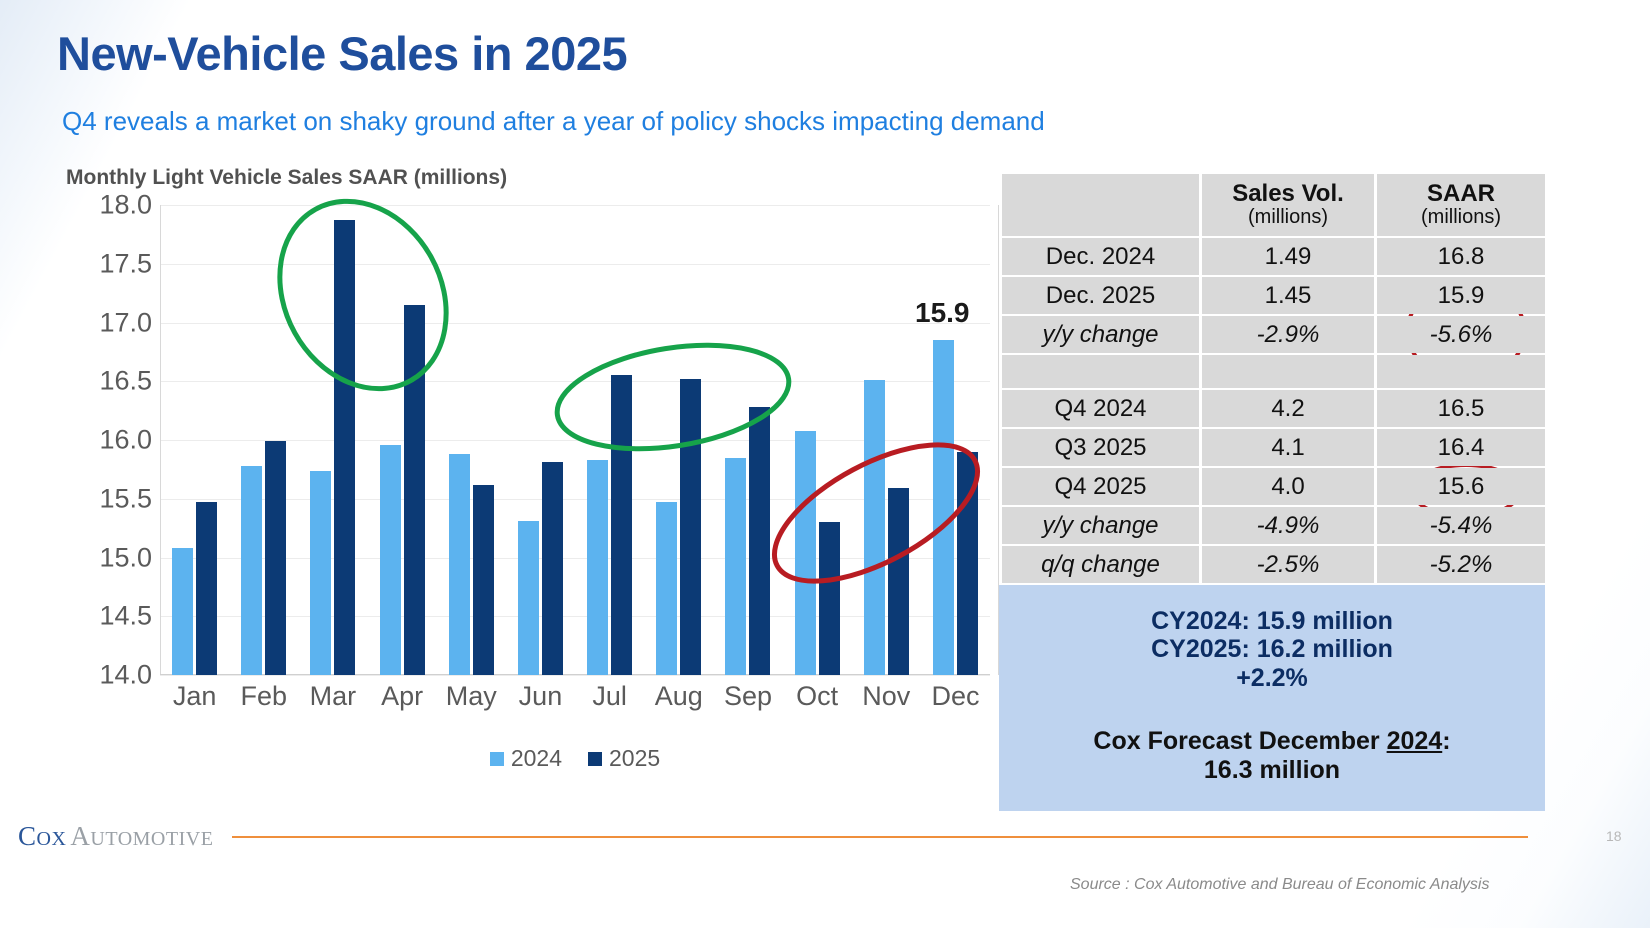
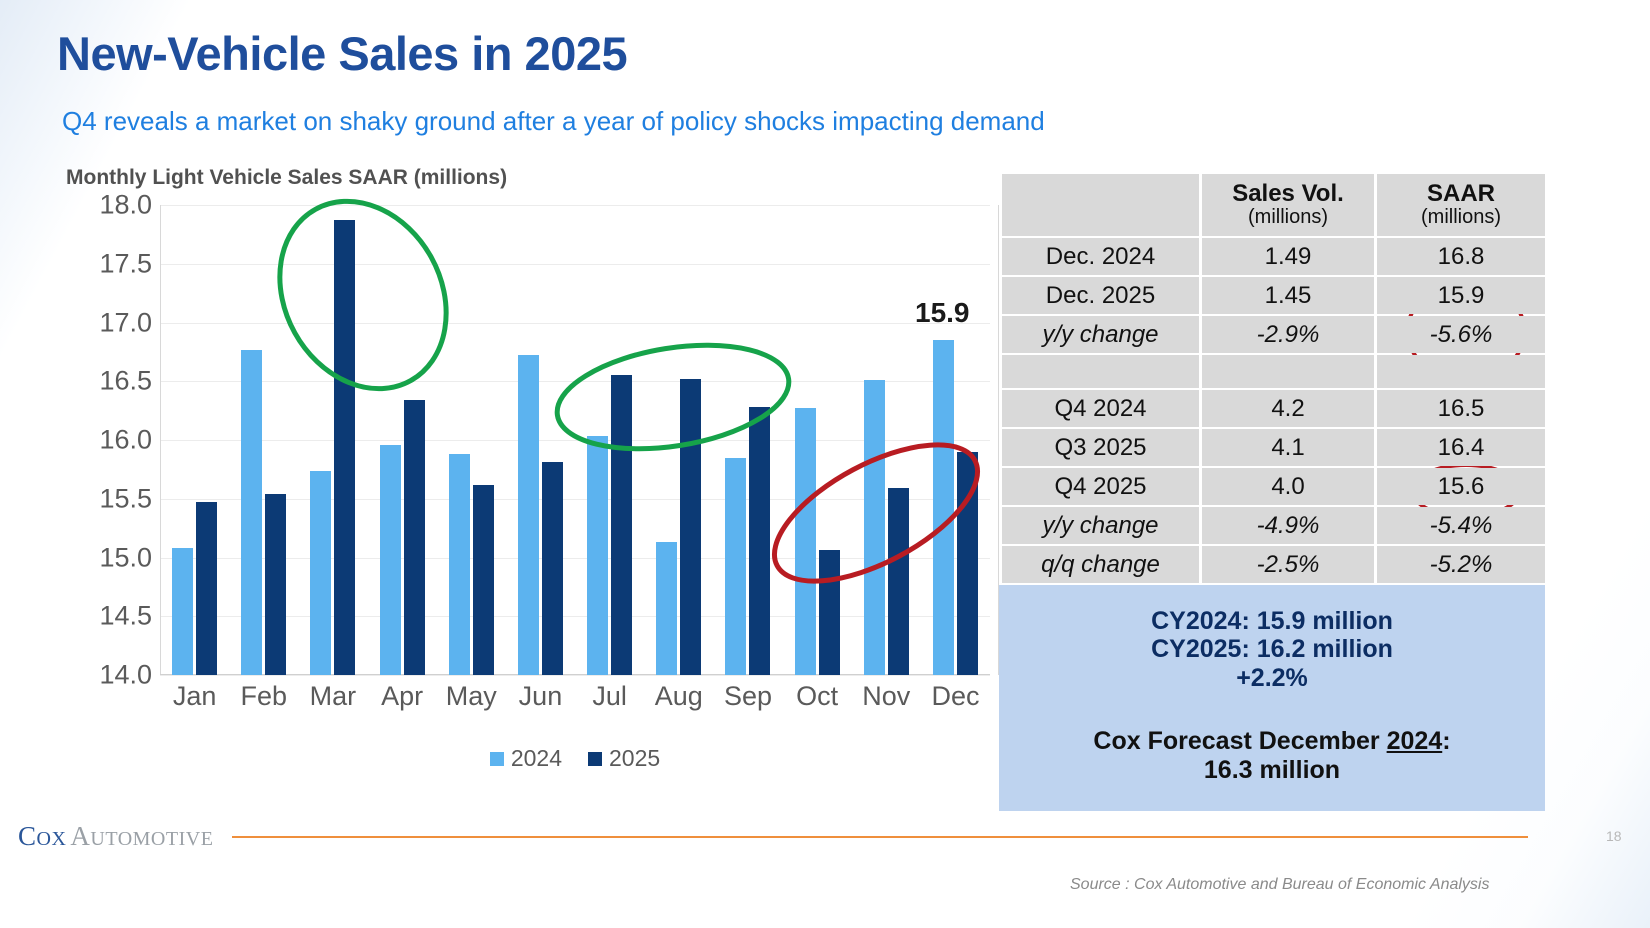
2024/Feb: 15.78 -> 16.77
2025/Feb: 15.99 -> 15.54
2025/Apr: 17.15 -> 16.34
2024/Jun: 15.31 -> 16.72
2024/Jul: 15.83 -> 16.03
2024/Aug: 15.47 -> 15.13
2024/Oct: 16.08 -> 16.27
2025/Oct: 15.30 -> 15.06
